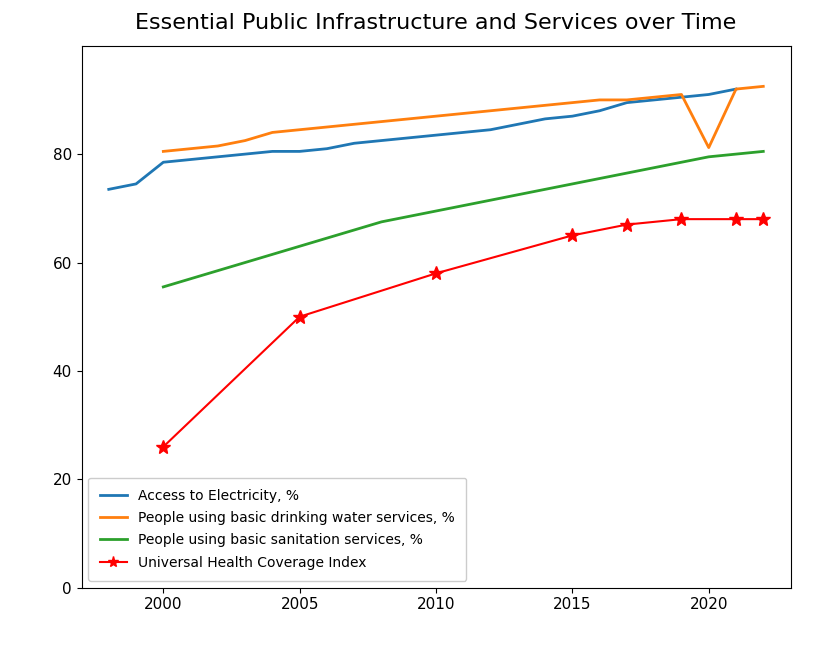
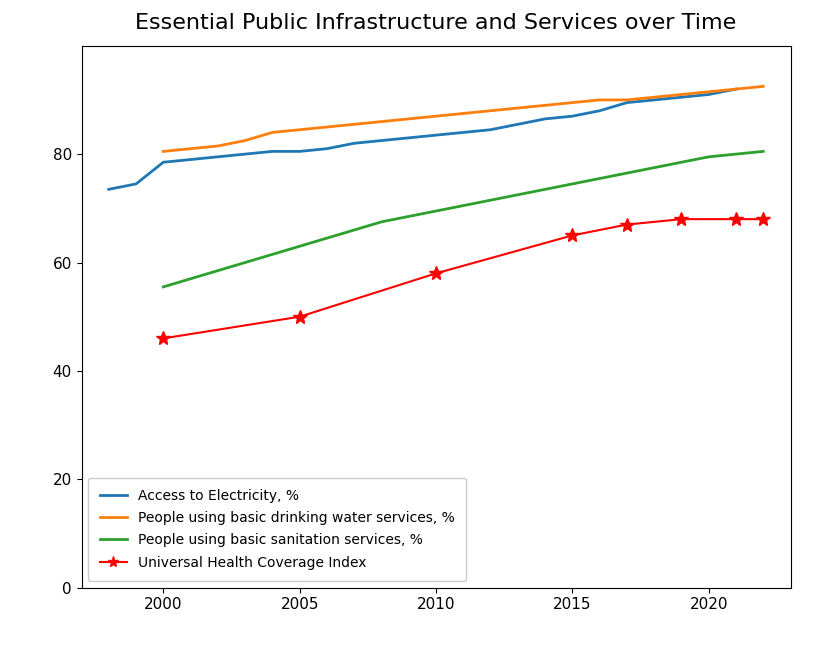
Universal Health Coverage Index/2000: 26 -> 46
People using basic drinking water services, %/2020: 81.2 -> 91.5
